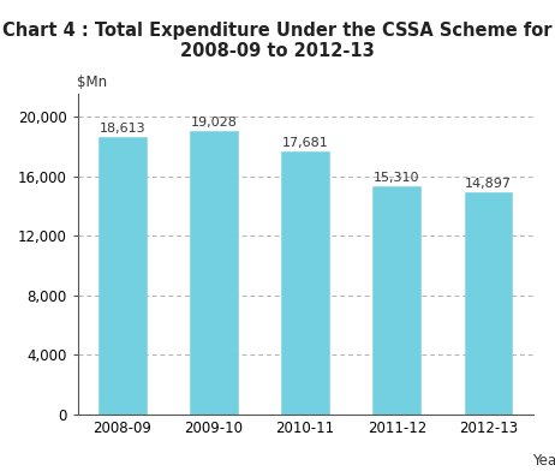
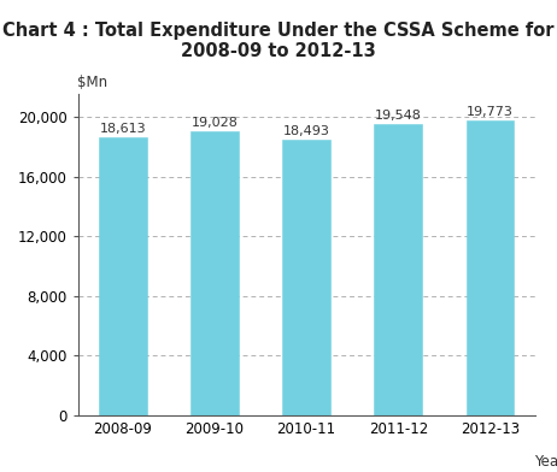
2010-11: 17,681 -> 18,493
2011-12: 15,310 -> 19,548
2012-13: 14,897 -> 19,773
